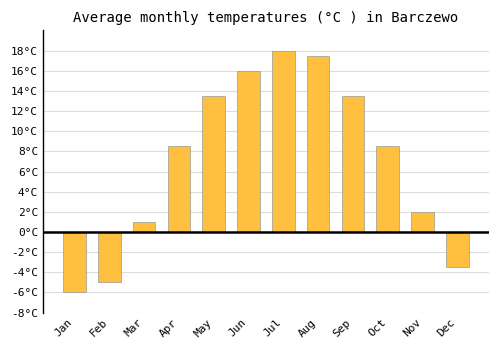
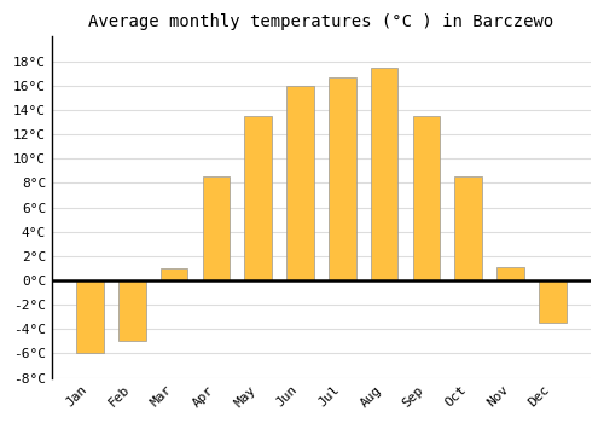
Jul: 18.0°C -> 16.7°C
Nov: 2.0°C -> 1.1°C
